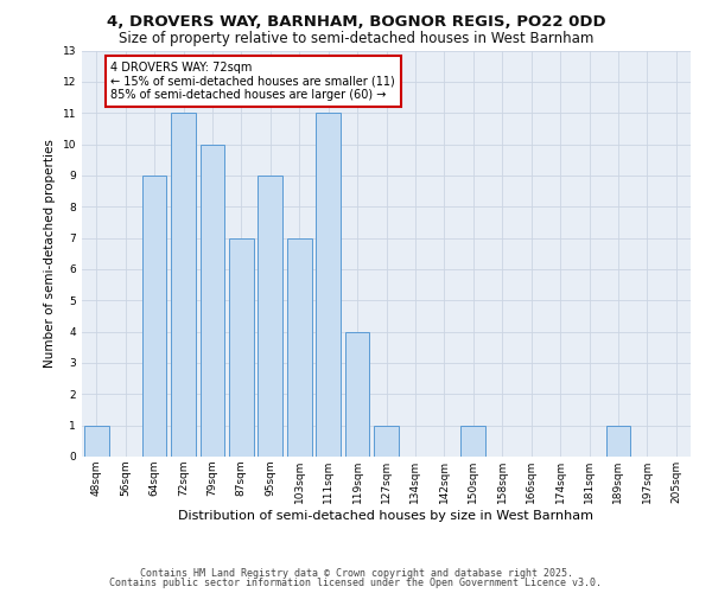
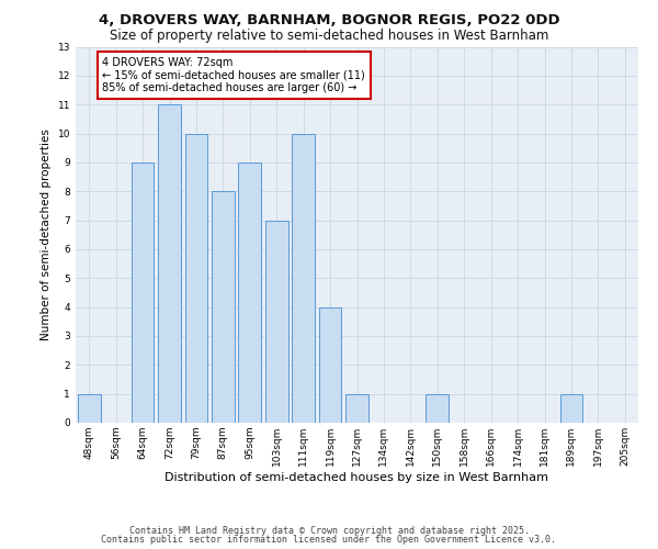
87sqm: 7 -> 8
111sqm: 11 -> 10
